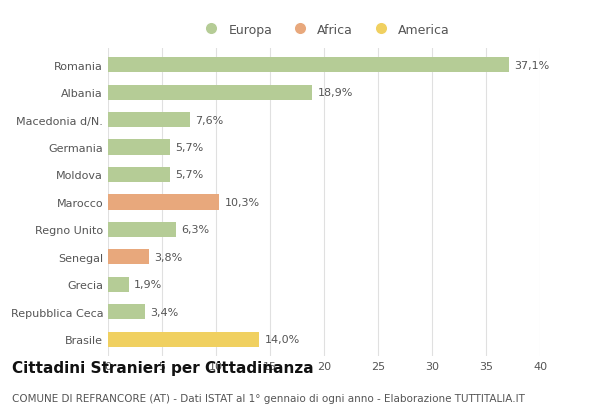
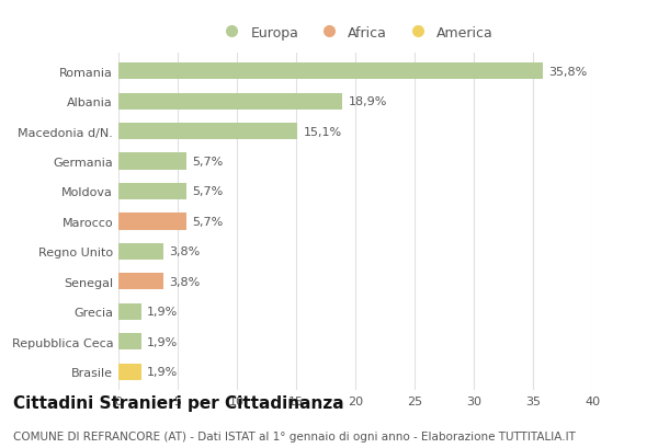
Romania: 37,1% -> 35,8%
Macedonia d/N.: 7,6% -> 15,1%
Marocco: 10,3% -> 5,7%
Regno Unito: 6,3% -> 3,8%
Repubblica Ceca: 3,4% -> 1,9%
Brasile: 14,0% -> 1,9%
